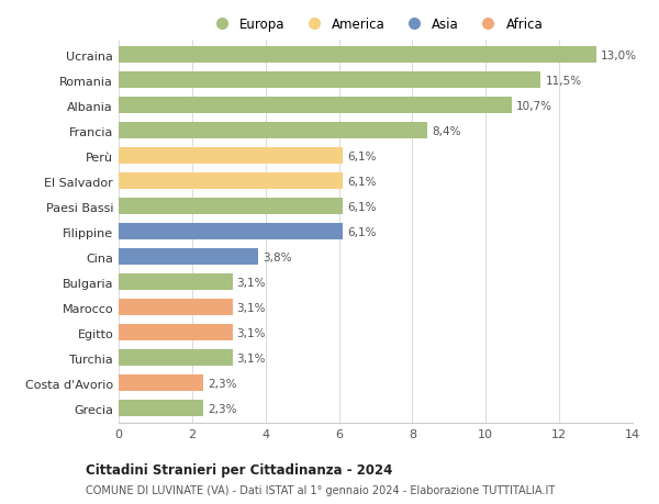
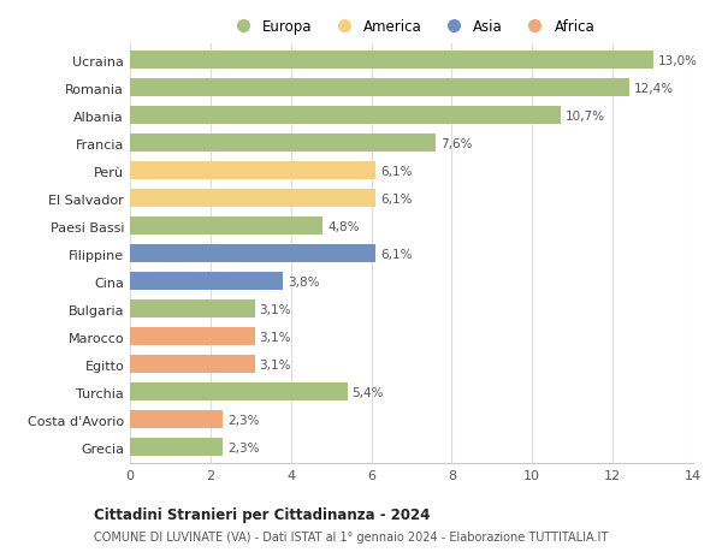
Romania: 11,5% -> 12,4%
Francia: 8,4% -> 7,6%
Paesi Bassi: 6,1% -> 4,8%
Turchia: 3,1% -> 5,4%
